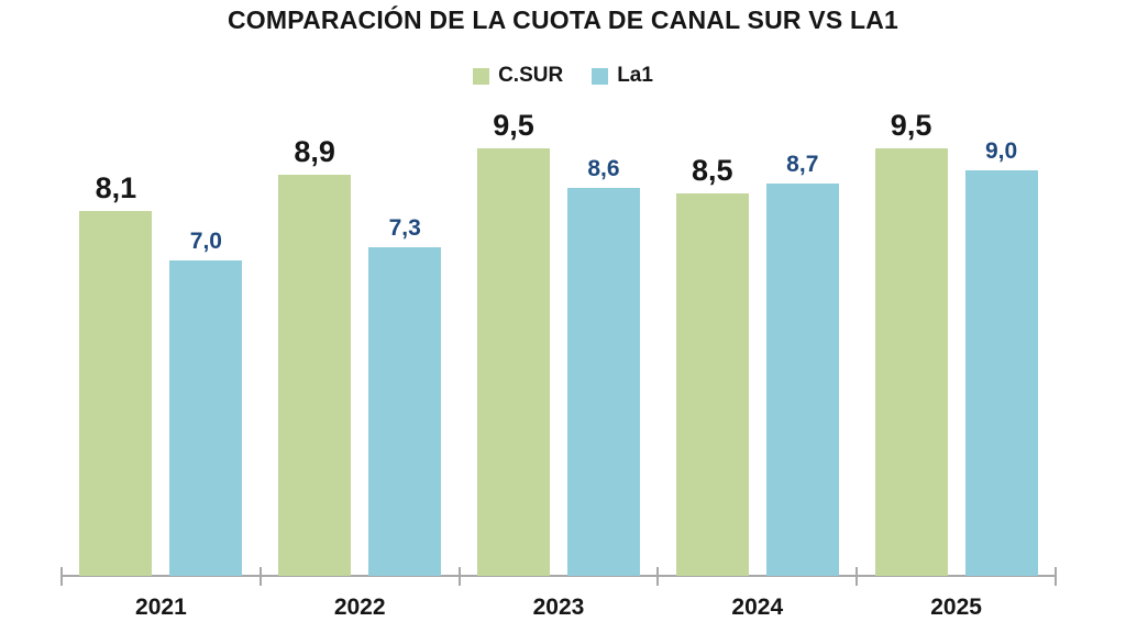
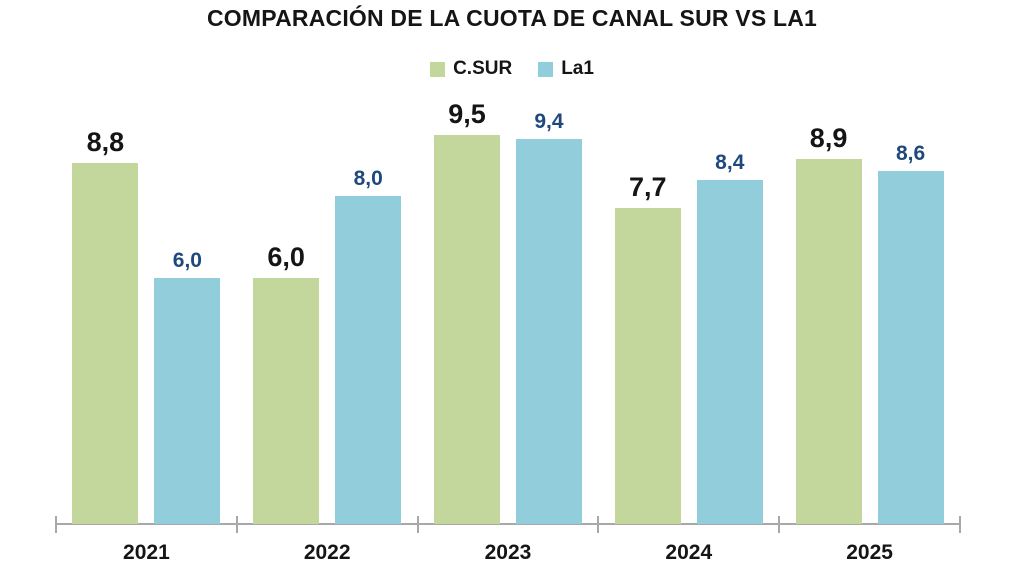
C.SUR/2021: 8,1 -> 8,8
La1/2021: 7,0 -> 6,0
C.SUR/2022: 8,9 -> 6,0
La1/2022: 7,3 -> 8,0
La1/2023: 8,6 -> 9,4
C.SUR/2024: 8,5 -> 7,7
La1/2024: 8,7 -> 8,4
C.SUR/2025: 9,5 -> 8,9
La1/2025: 9,0 -> 8,6
